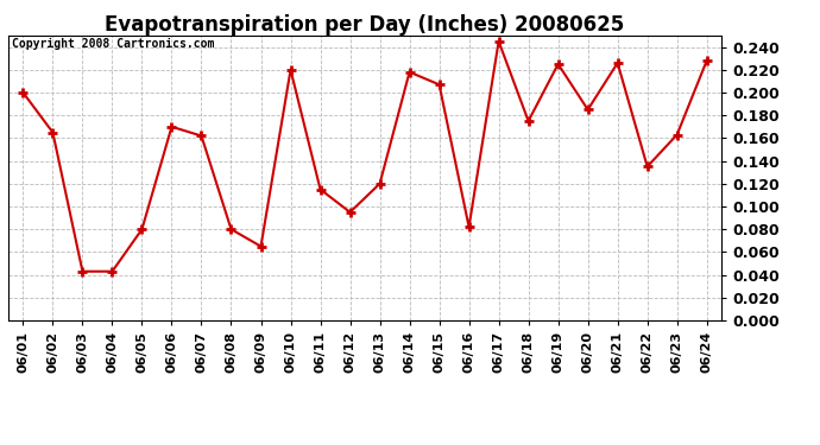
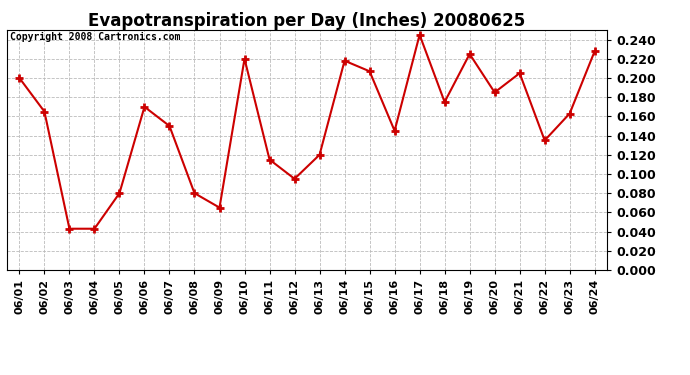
06/07: 0.162 -> 0.150
06/16: 0.082 -> 0.145
06/21: 0.226 -> 0.205
